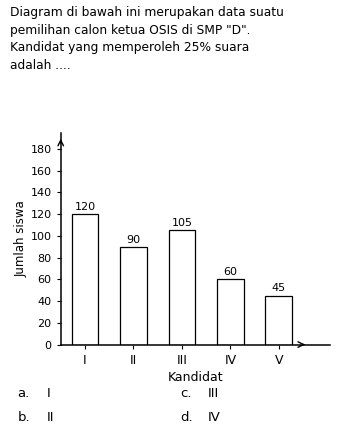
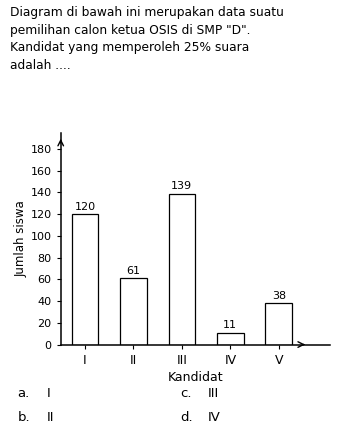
II: 90 -> 61
III: 105 -> 139
IV: 60 -> 11
V: 45 -> 38
